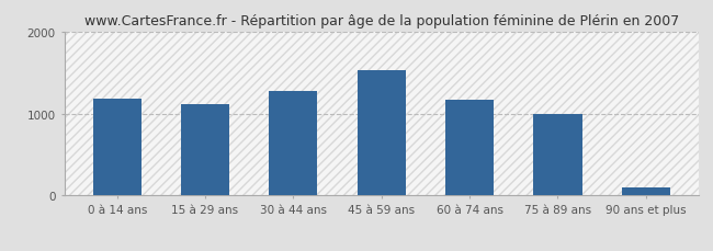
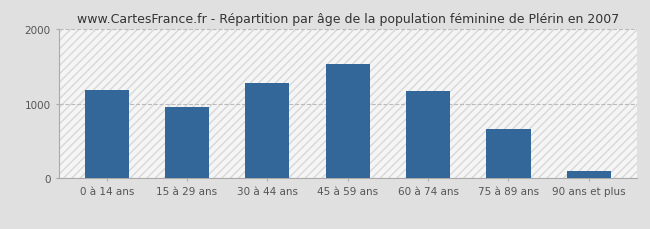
15 à 29 ans: 1120 -> 960
75 à 89 ans: 1000 -> 660
